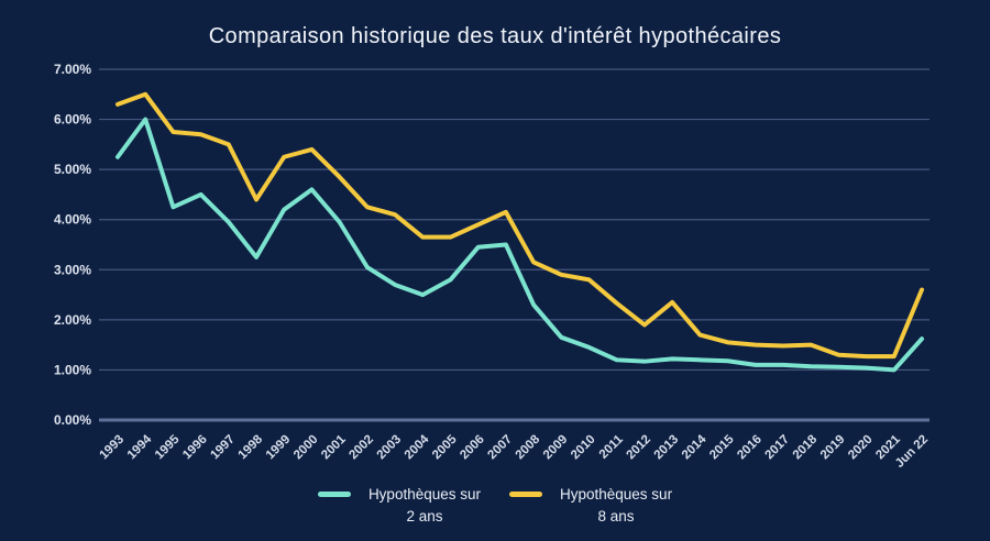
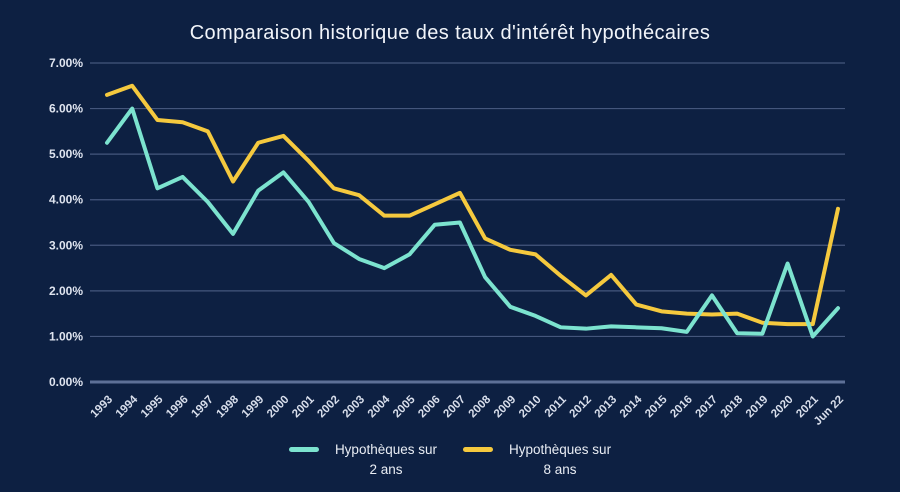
Hypothèques sur 2 ans/2017: 1.1% -> 1.9%
Hypothèques sur 2 ans/2020: 1.0% -> 2.6%
Hypothèques sur 8 ans/Jun 22: 2.6% -> 3.8%
